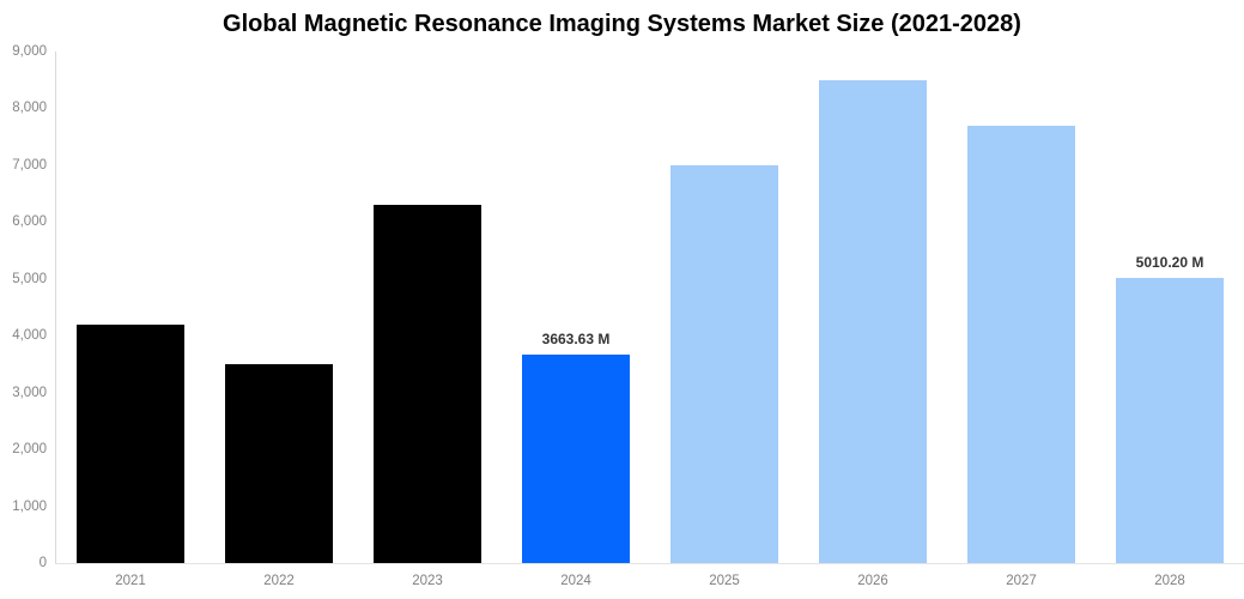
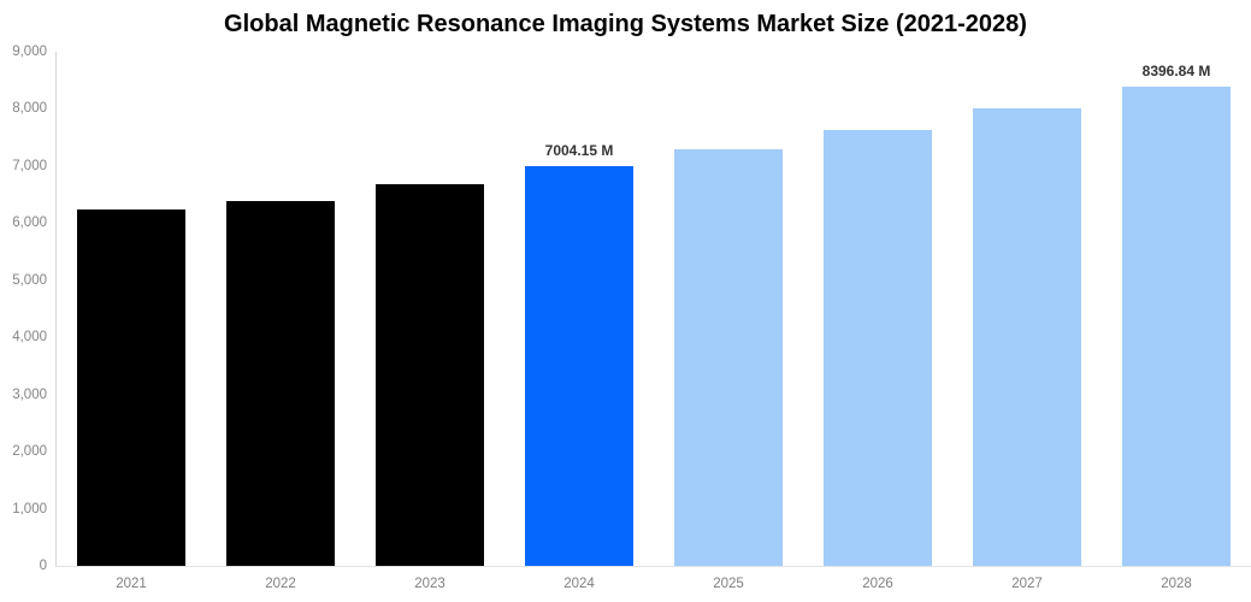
2021: 4200 -> 6200
2022: 3500 -> 6400
2023: 6300 -> 6700
2024: 3663.63 -> 7004.15
2025: 7000 -> 7300
2026: 8500 -> 7600
2027: 7700 -> 8000
2028: 5010.20 -> 8396.84
